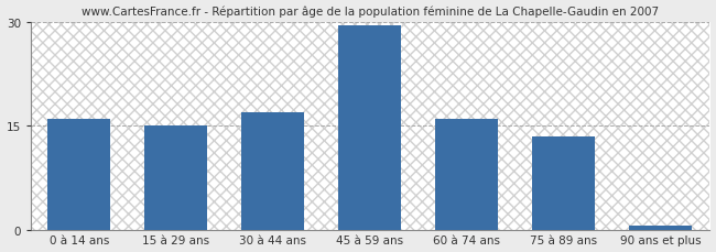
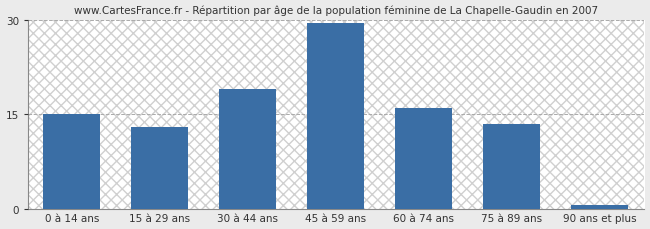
0 à 14 ans: 16.0 -> 15.0
15 à 29 ans: 15.0 -> 13.0
30 à 44 ans: 17.0 -> 19.0
